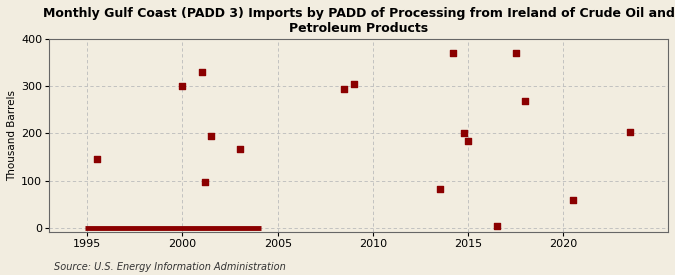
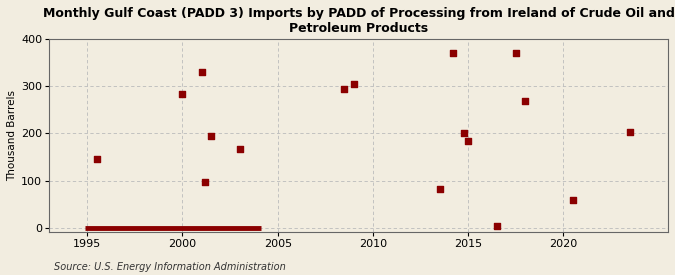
2000: 300 -> 283
